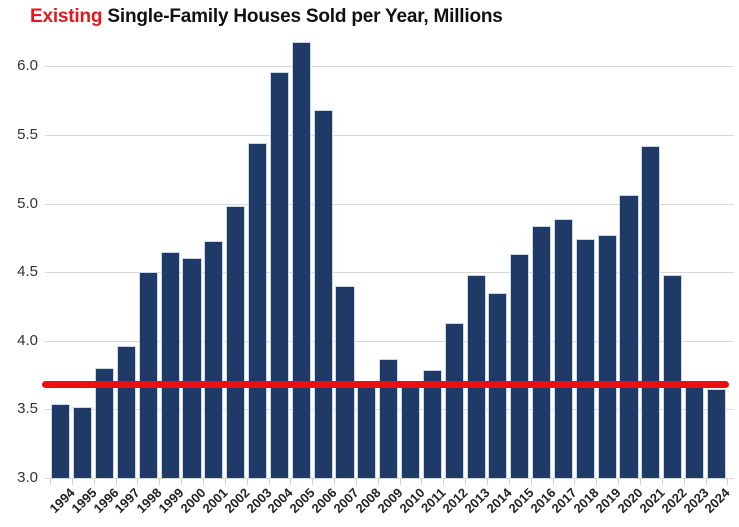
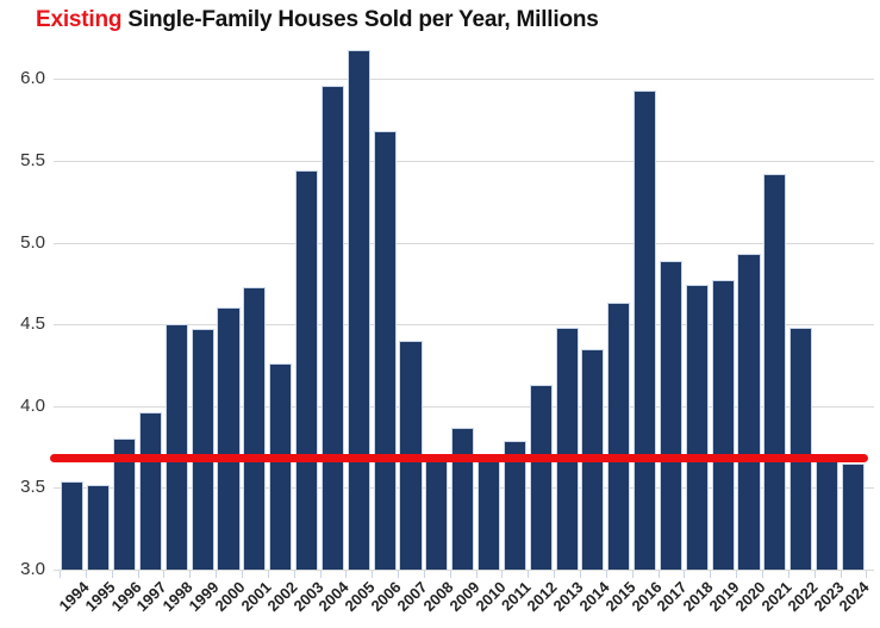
1999: 4.65 -> 4.47
2002: 4.98 -> 4.26
2016: 4.84 -> 5.93
2020: 5.06 -> 4.93
